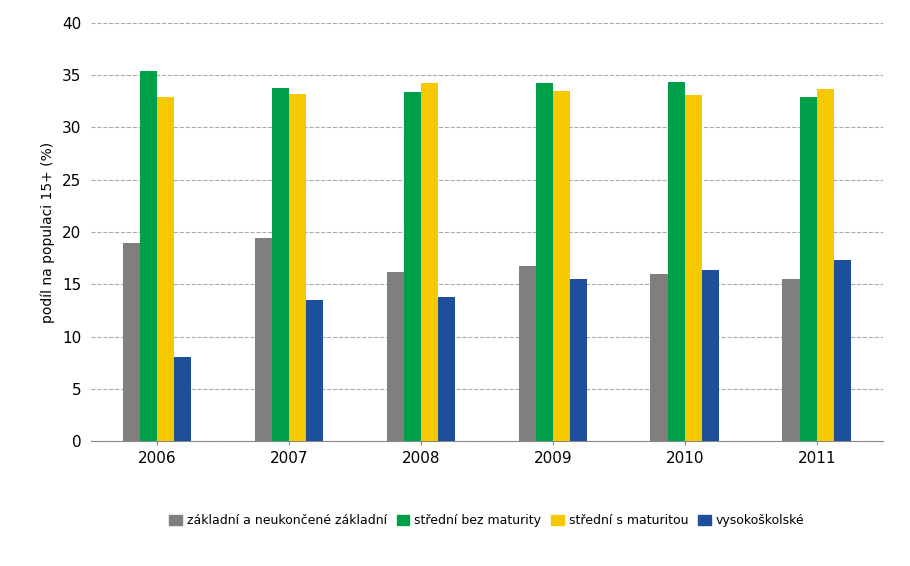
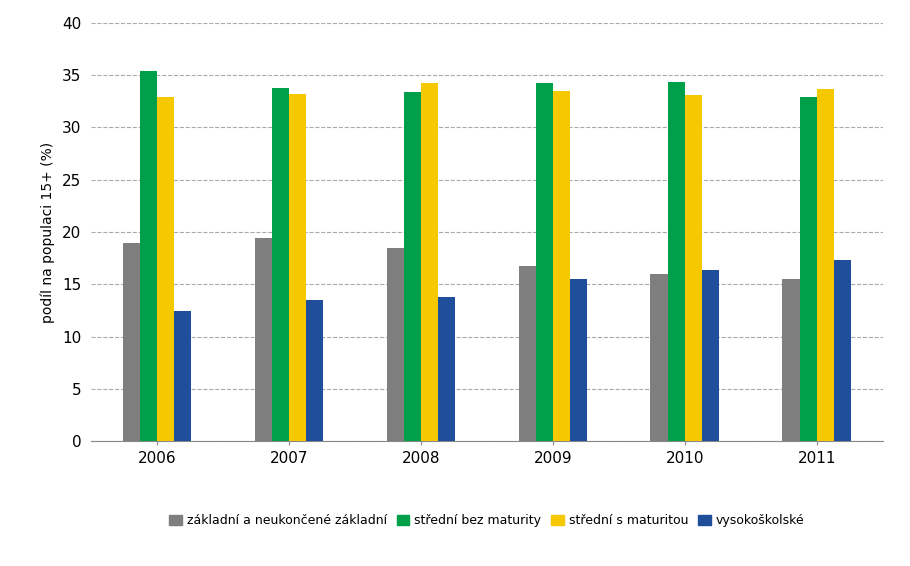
vysokoškolské/2006: 8.1 -> 12.5
základní a neukončené základní/2008: 16.2 -> 18.5
